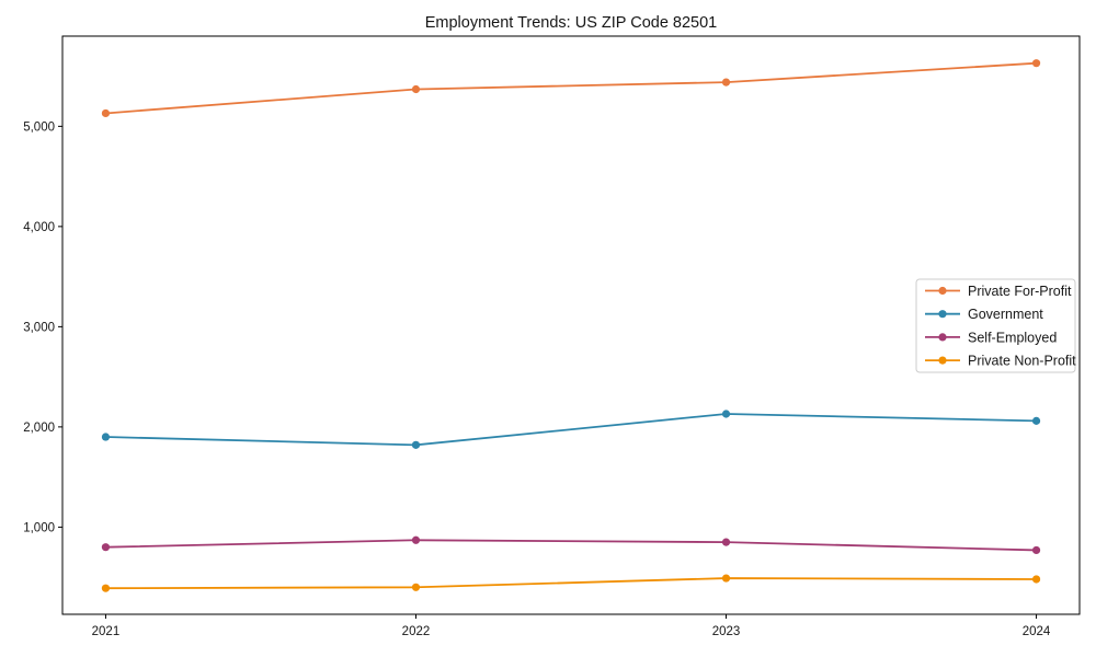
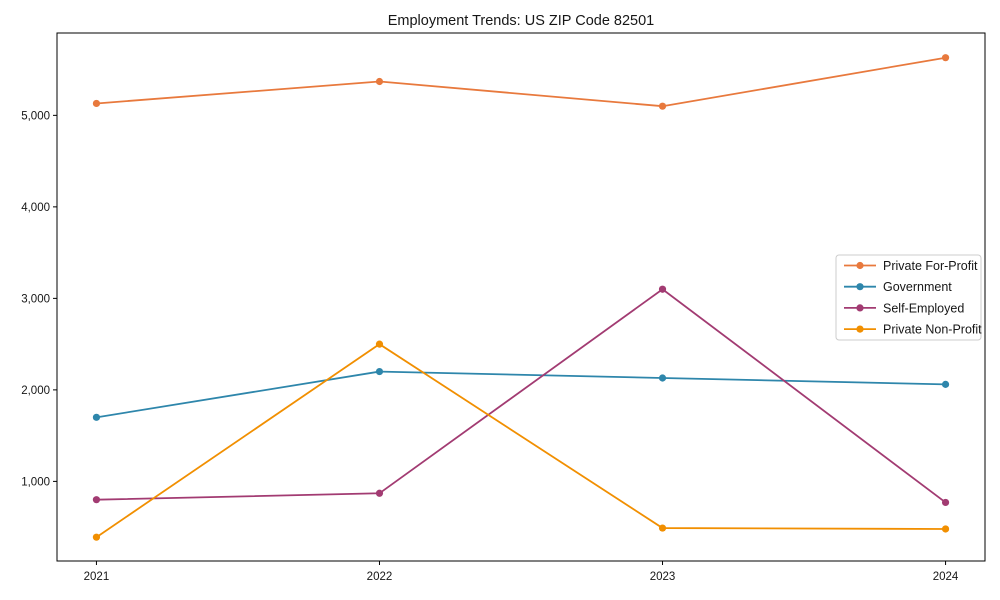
Government/2021: 1900 -> 1700
Government/2022: 1800 -> 2200
Private Non-Profit/2022: 400 -> 2500
Private For-Profit/2023: 5400 -> 5100
Self-Employed/2023: 800 -> 3100
